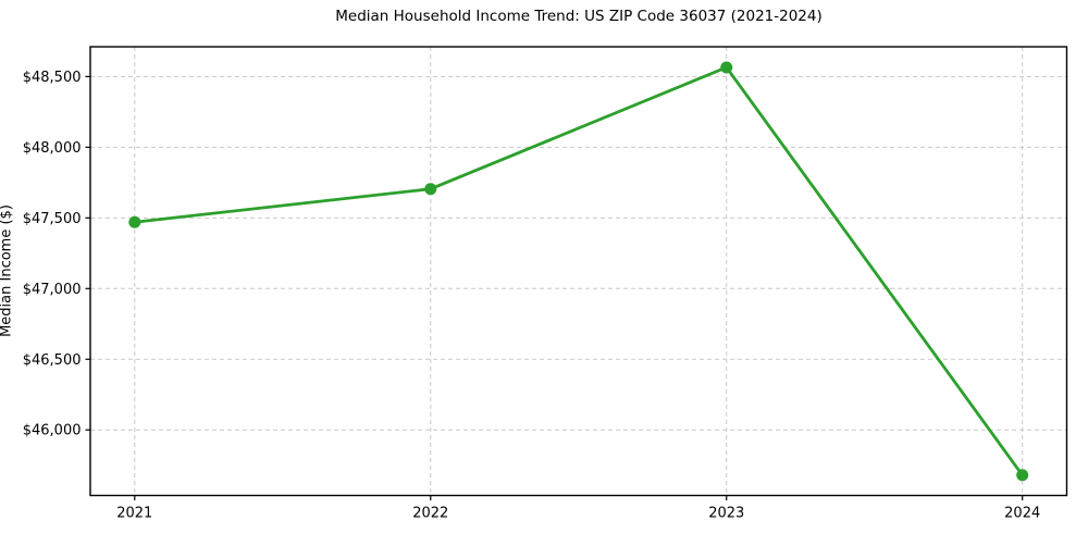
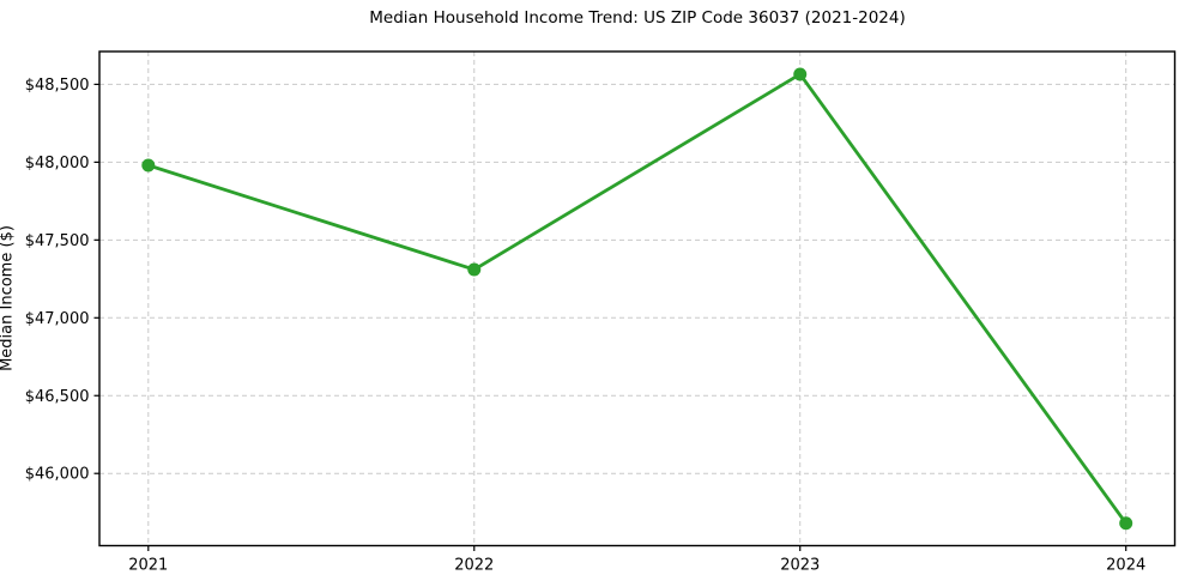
2021: $47470 -> $47980
2022: $47700 -> $47310
